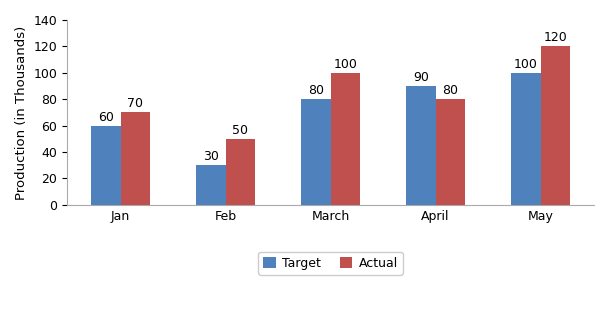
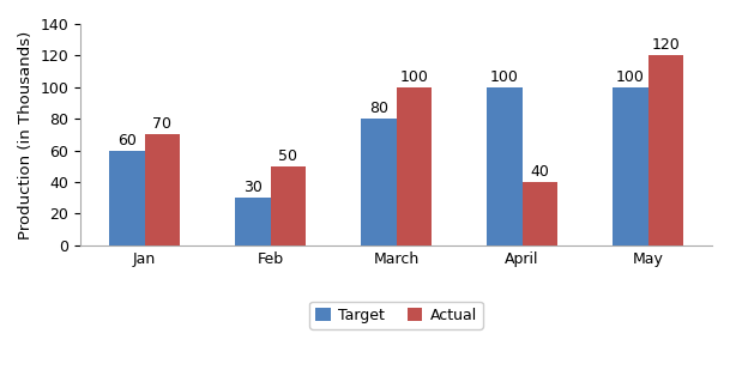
Target/April: 90 -> 100
Actual/April: 80 -> 40
